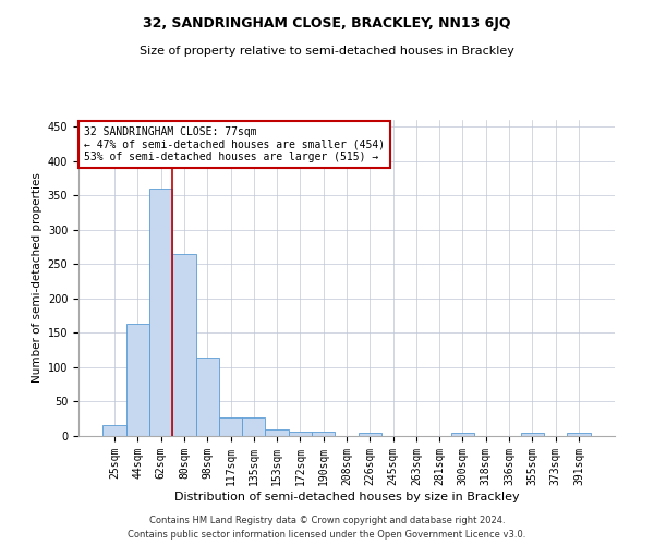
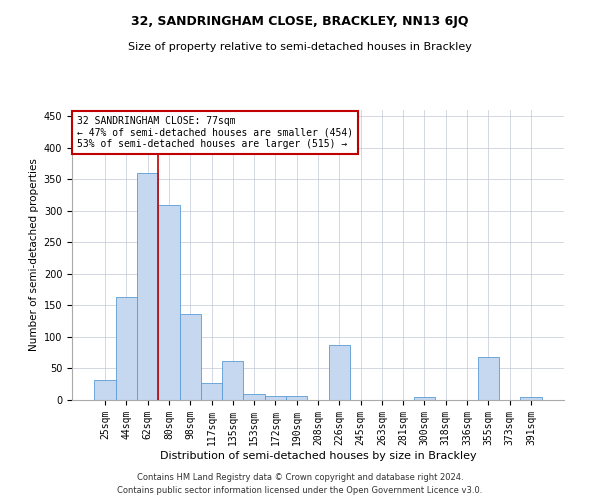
25sqm: 16 -> 32
80sqm: 265 -> 310
98sqm: 114 -> 136
135sqm: 27 -> 62
226sqm: 4 -> 88
355sqm: 4 -> 68
